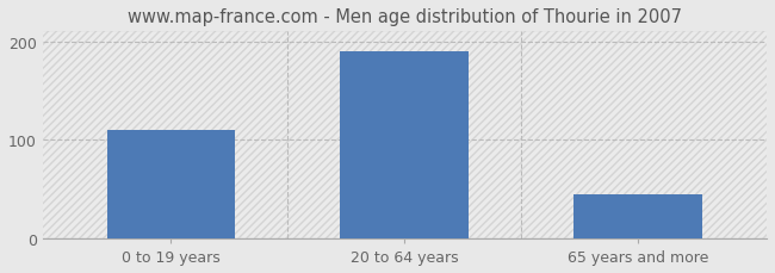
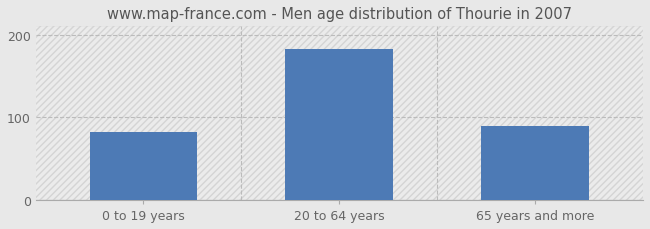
0 to 19 years: 110 -> 82
20 to 64 years: 190 -> 182
65 years and more: 45 -> 90
